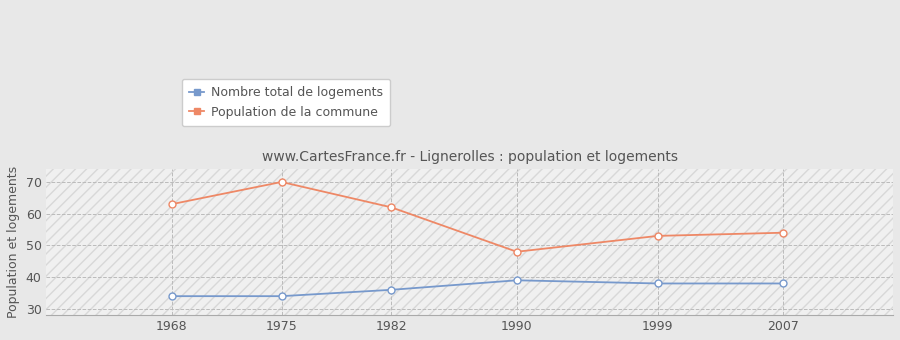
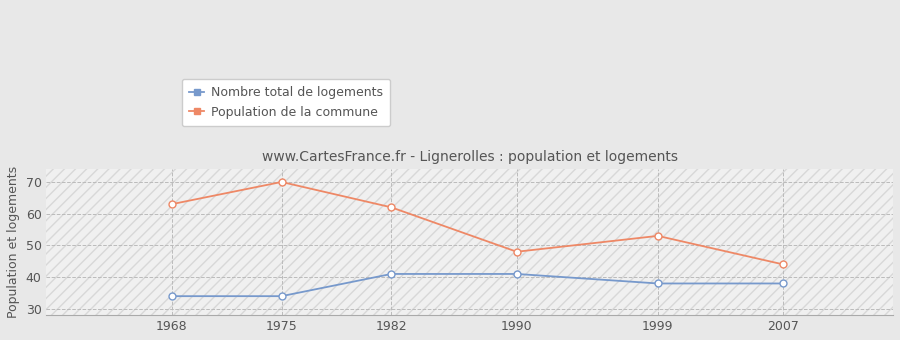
Nombre total de logements/1982: 36 -> 41
Nombre total de logements/1990: 39 -> 41
Population de la commune/2007: 54 -> 44
